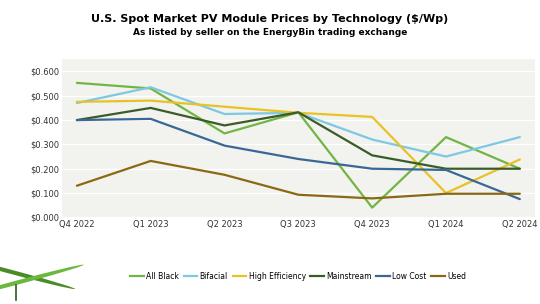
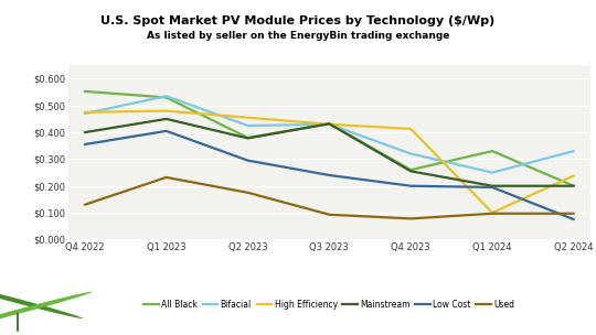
Low Cost/Q4 2022: $0.400 -> $0.355
All Black/Q2 2023: $0.345 -> $0.380
All Black/Q4 2023: $0.040 -> $0.260
